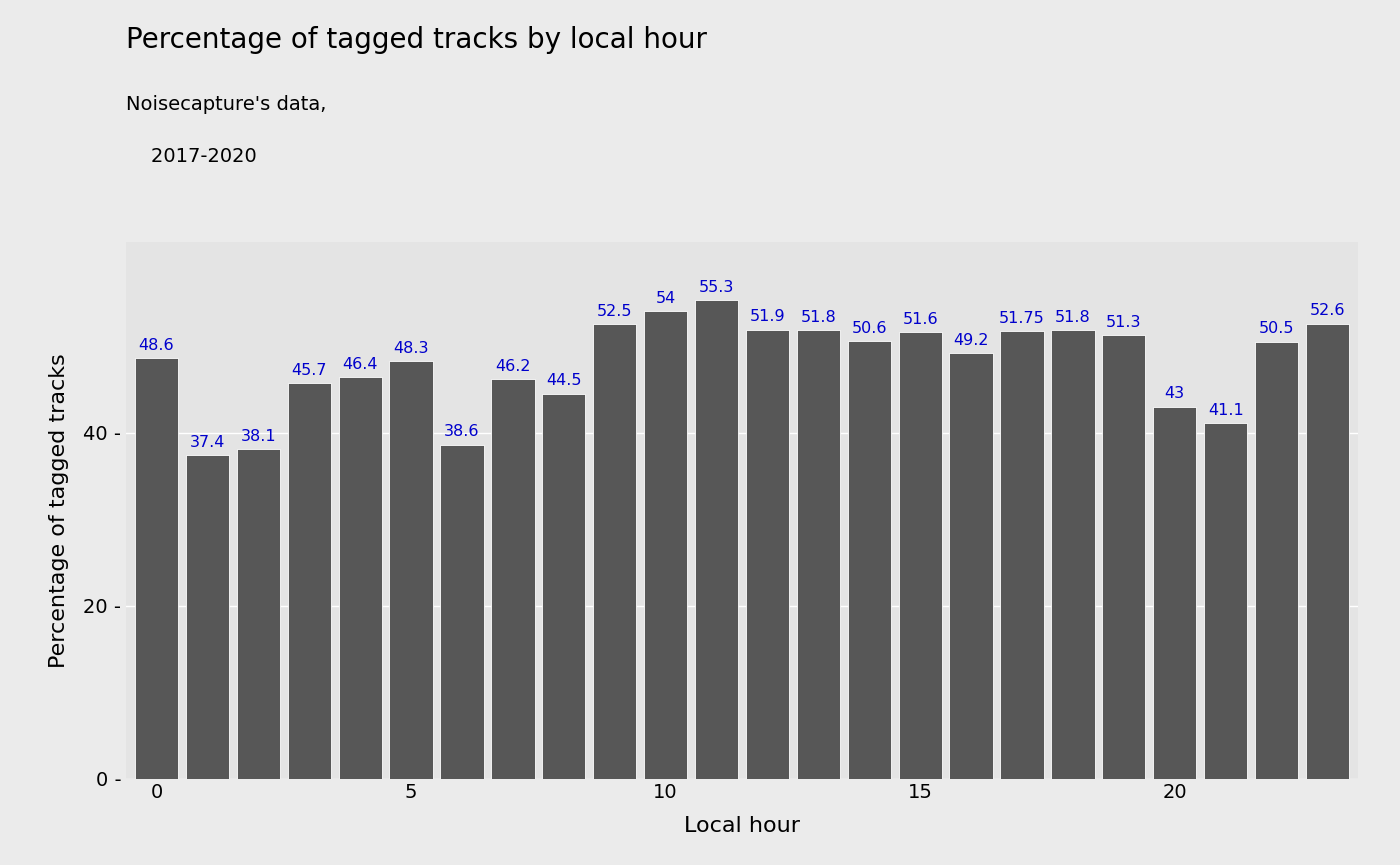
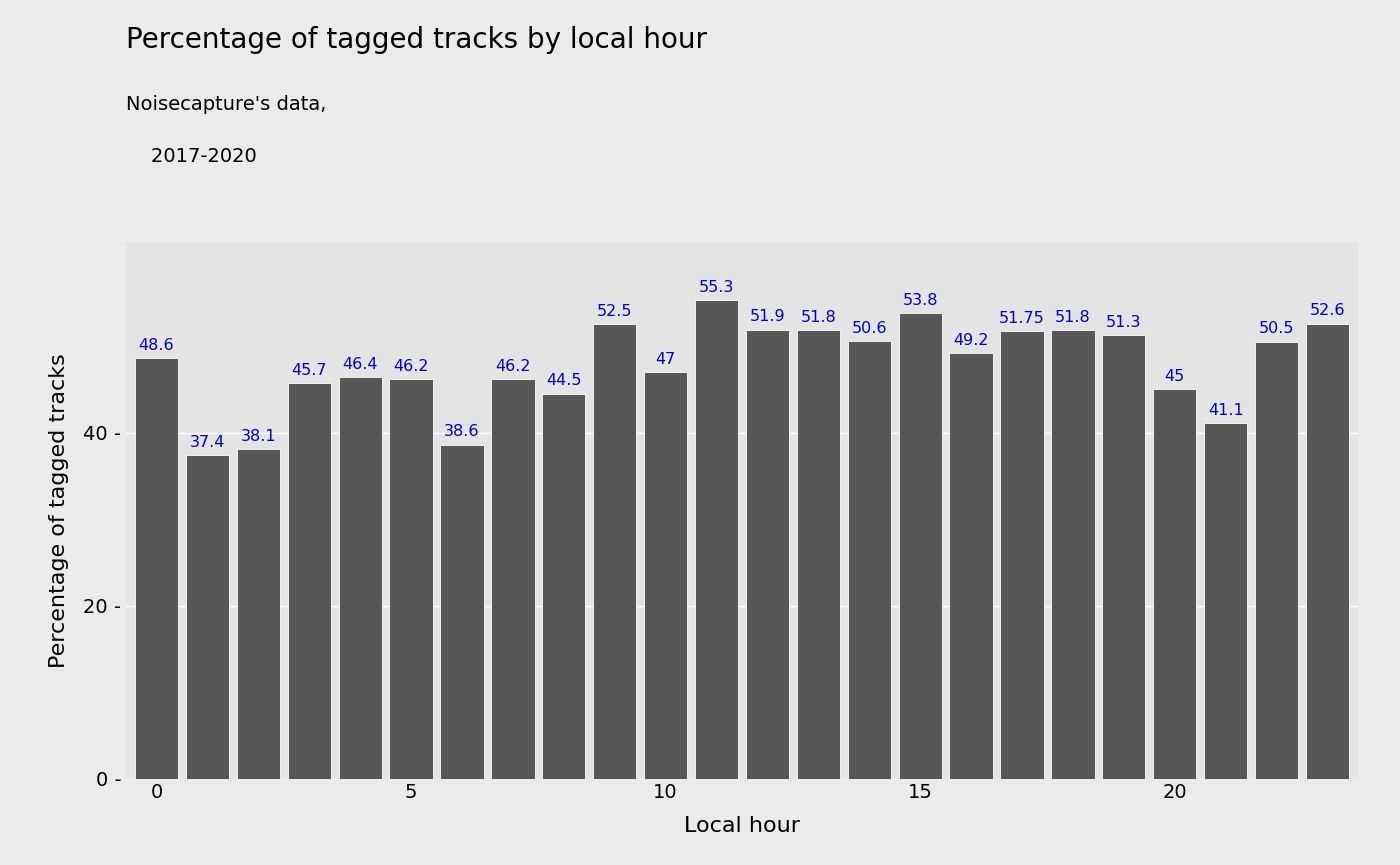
5: 48.3 -> 46.2
10: 54 -> 47
15: 51.6 -> 53.8
20: 43 -> 45
